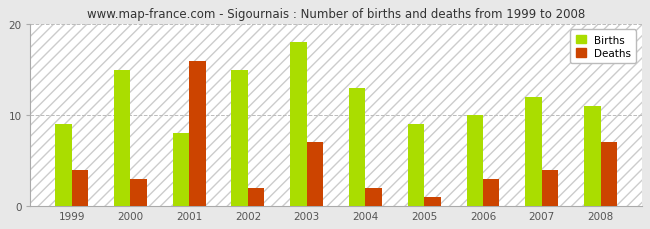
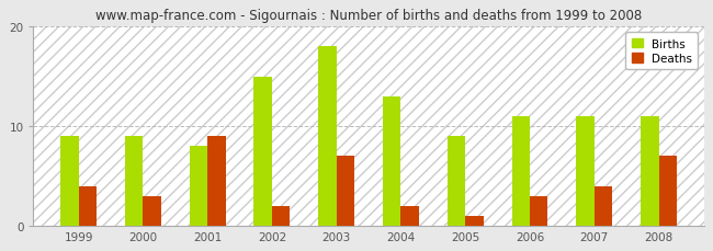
Births/2000: 15 -> 9
Deaths/2001: 16 -> 9
Births/2006: 10 -> 11
Births/2007: 12 -> 11
